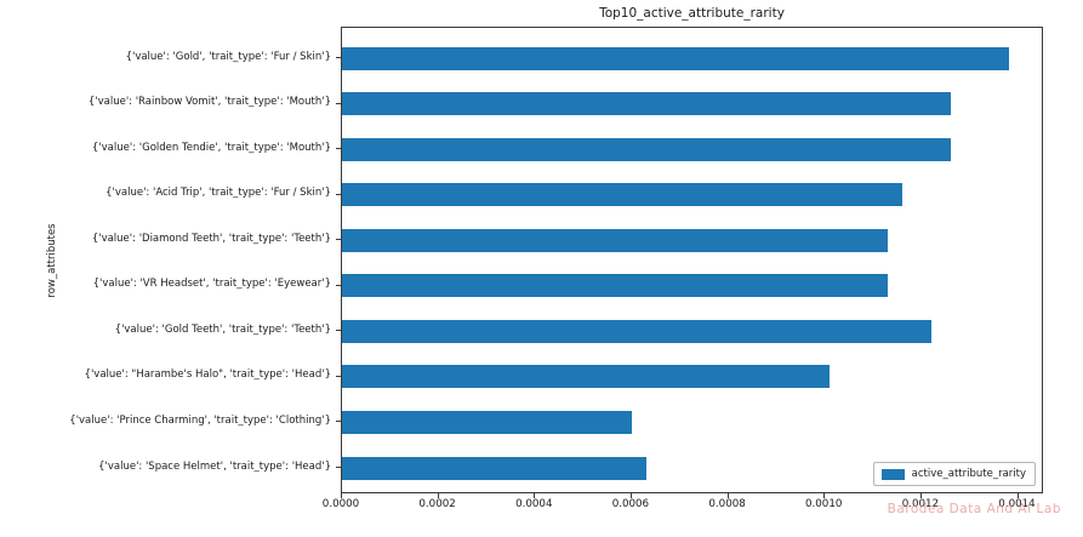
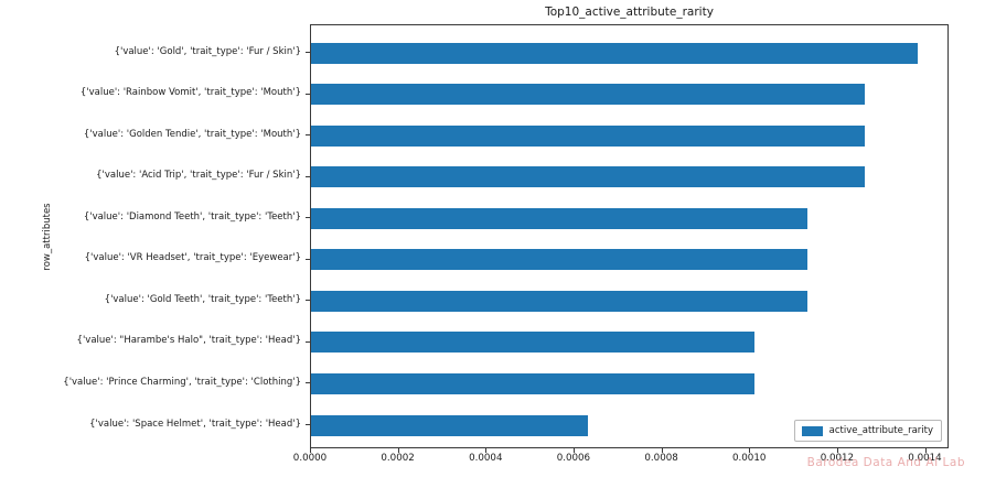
{'value': 'Acid Trip', 'trait_type': 'Fur / Skin'}: 0.00116 -> 0.00126
{'value': 'Gold Teeth', 'trait_type': 'Teeth'}: 0.00122 -> 0.00113
{'value': 'Prince Charming', 'trait_type': 'Clothing'}: 0.00060 -> 0.00101
